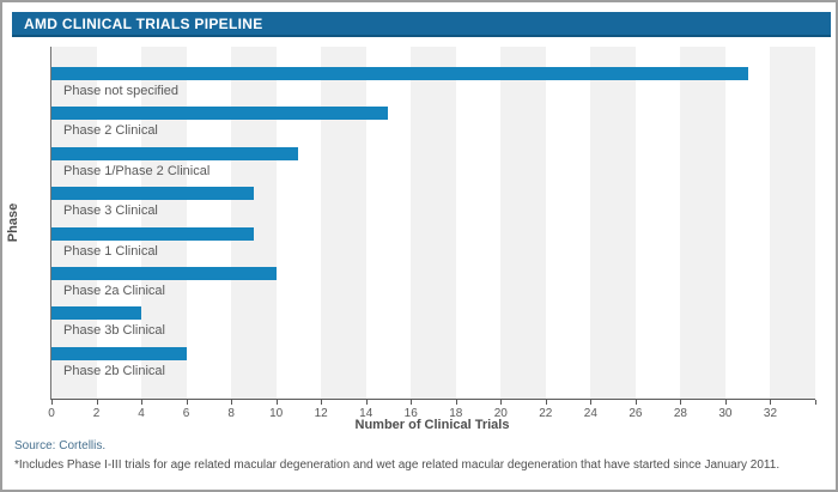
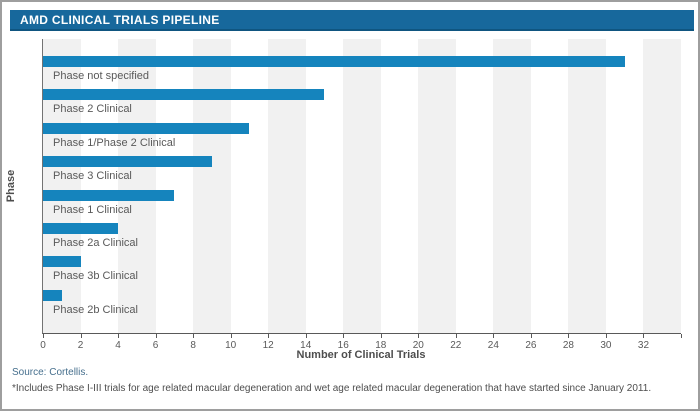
Phase 1 Clinical: 9 -> 7
Phase 2a Clinical: 10 -> 4
Phase 3b Clinical: 4 -> 2
Phase 2b Clinical: 6 -> 1
